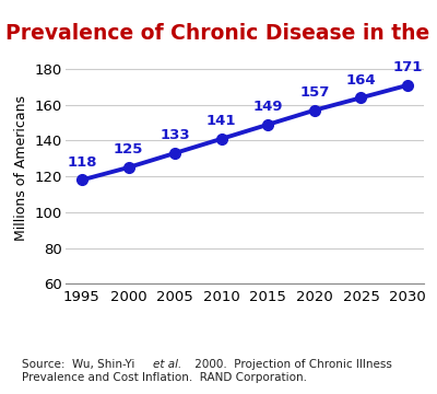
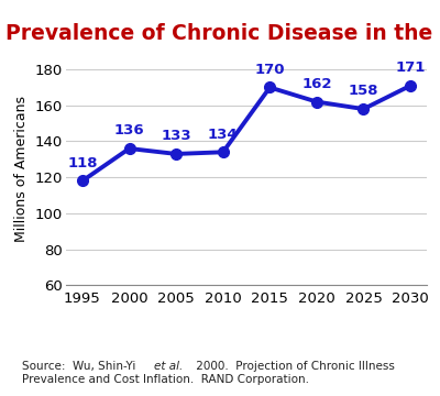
2000: 125 -> 136
2010: 141 -> 134
2015: 149 -> 170
2020: 157 -> 162
2025: 164 -> 158
